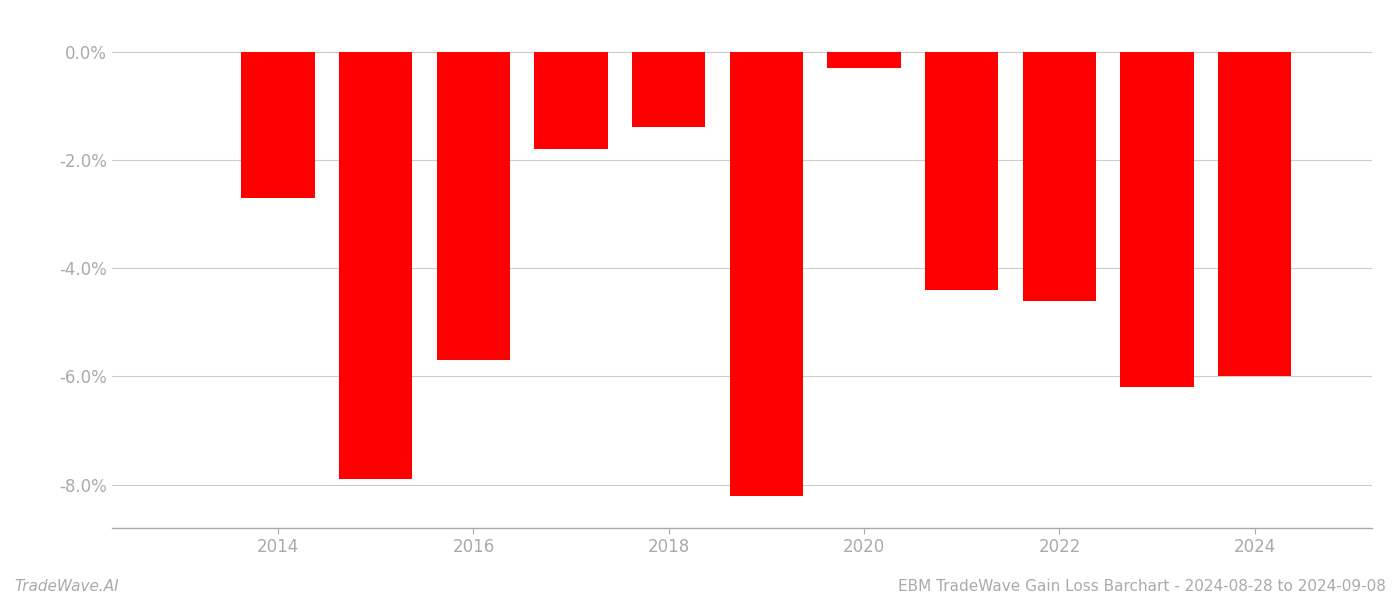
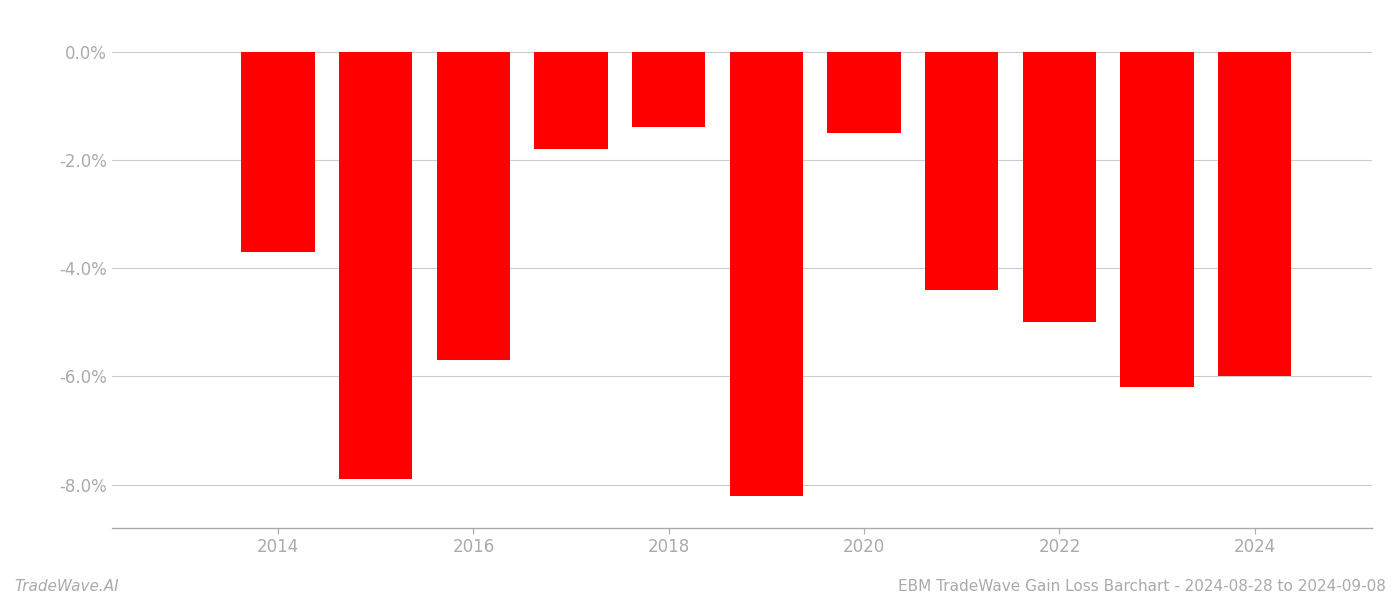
2014: -2.7% -> -3.7%
2020: -0.3% -> -1.5%
2022: -4.6% -> -5.0%
